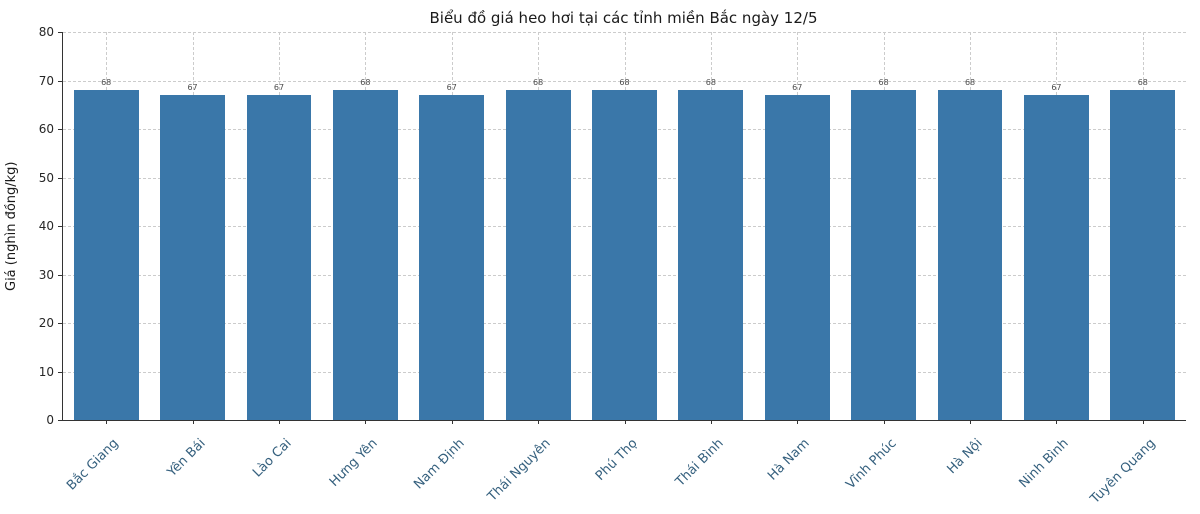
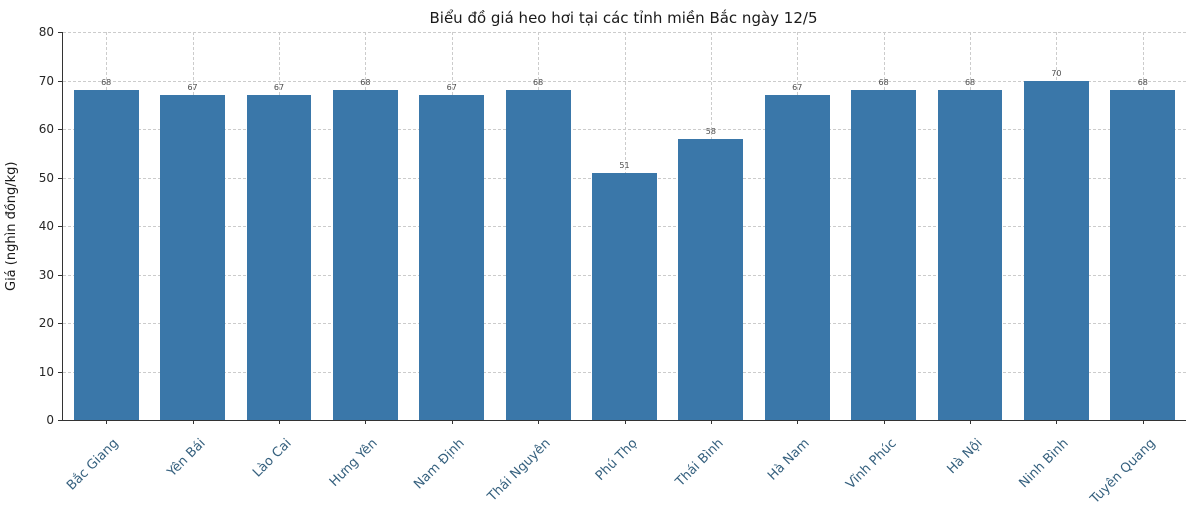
Phú Thọ: 68 -> 51
Thái Bình: 68 -> 58
Ninh Bình: 67 -> 70
